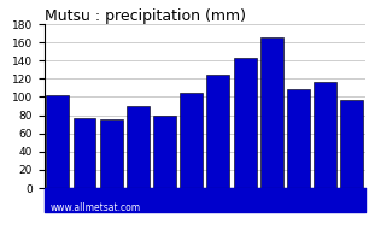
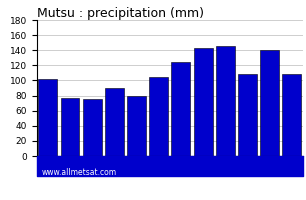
Sep: 165 -> 146
Nov: 116 -> 140
Dec: 96 -> 108
